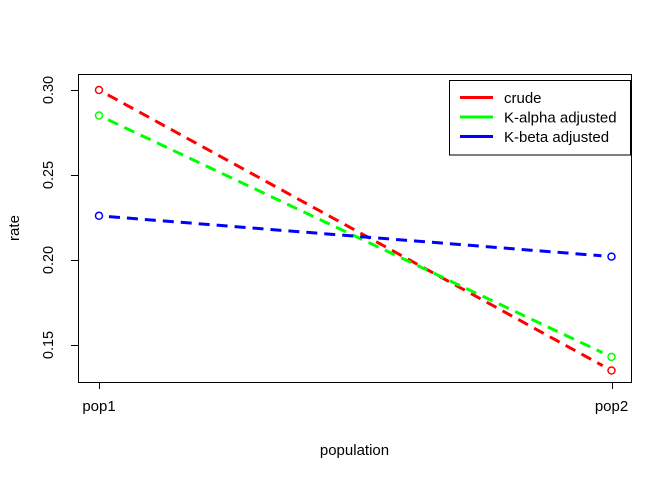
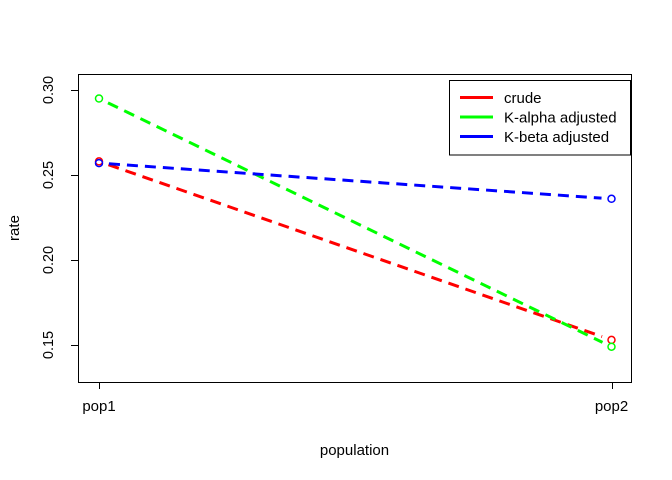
crude/pop1: 0.300 -> 0.258
K-alpha adjusted/pop1: 0.285 -> 0.295
K-beta adjusted/pop1: 0.226 -> 0.257
crude/pop2: 0.135 -> 0.153
K-alpha adjusted/pop2: 0.143 -> 0.149
K-beta adjusted/pop2: 0.202 -> 0.236
